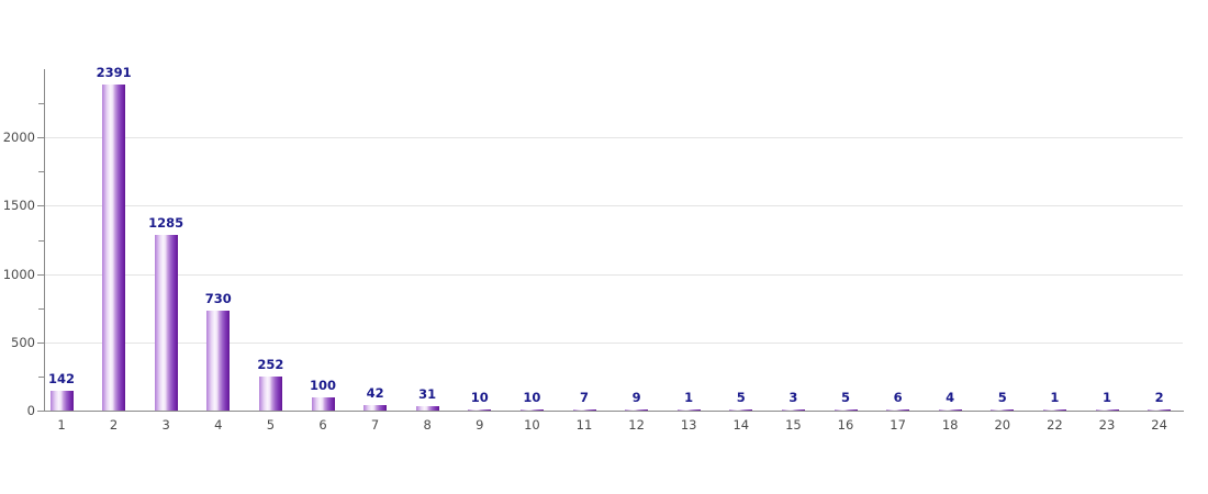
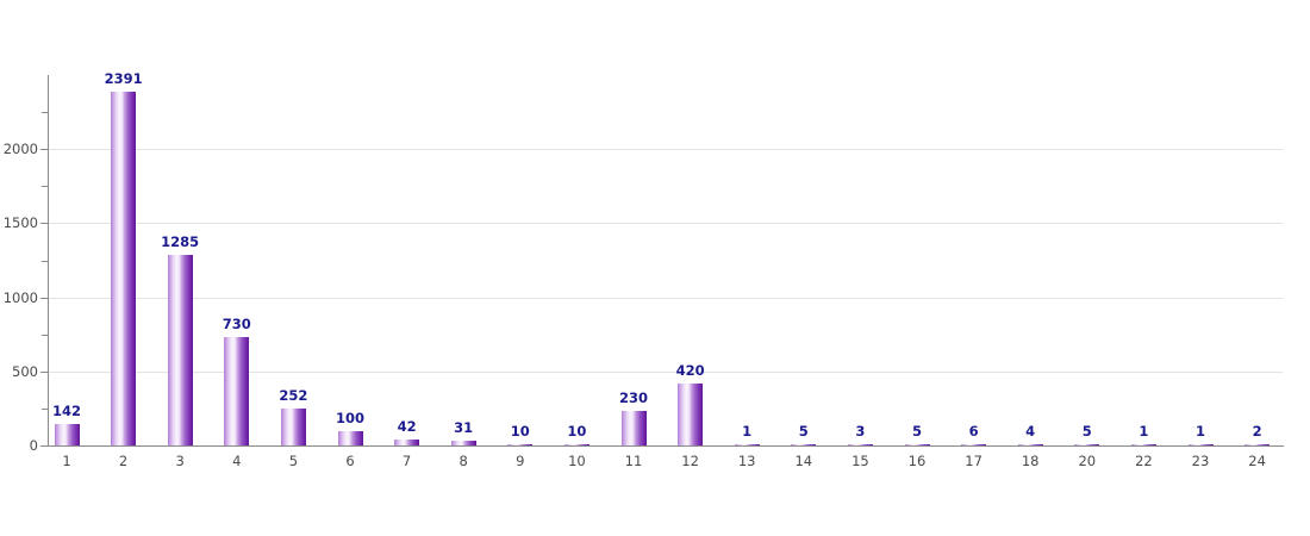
11: 7 -> 230
12: 9 -> 420
